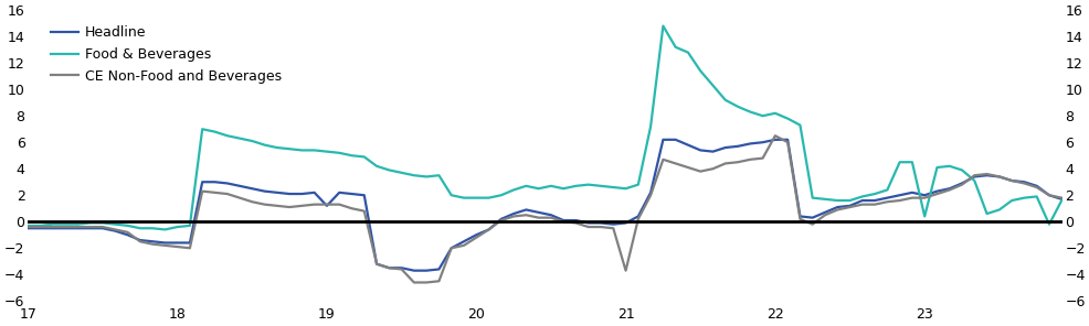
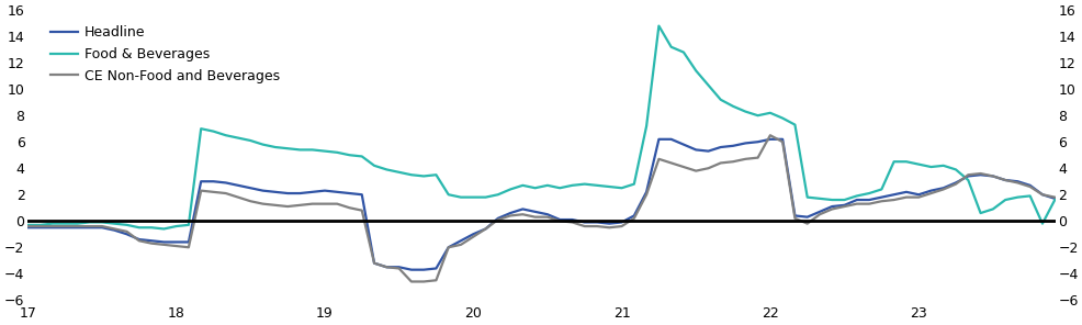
Headline/19: 1.2 -> 2.3
CE Non-Food and Beverages/21: -3.7 -> -0.4
Food & Beverages/23: 0.4 -> 4.3
